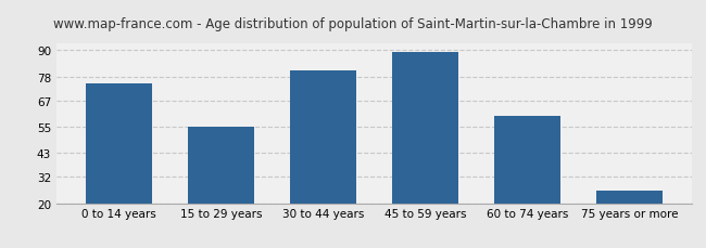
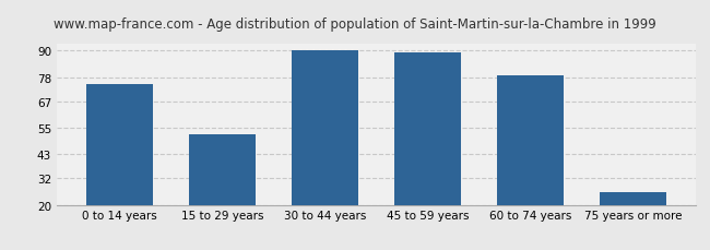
15 to 29 years: 55 -> 52
30 to 44 years: 81 -> 90
60 to 74 years: 60 -> 79
